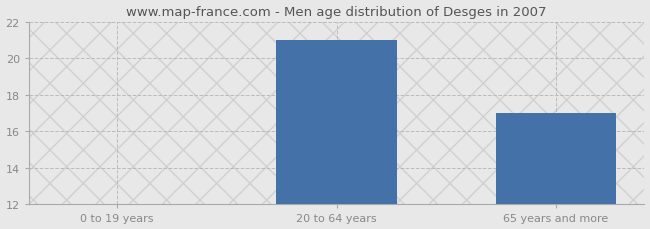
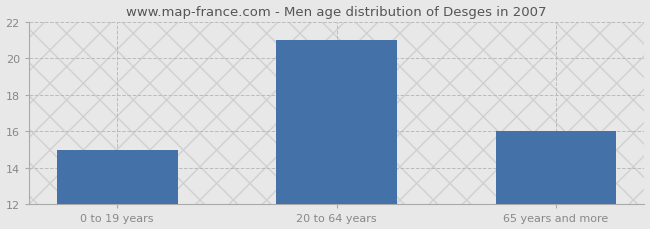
0 to 19 years: 12 -> 15
65 years and more: 17 -> 16
